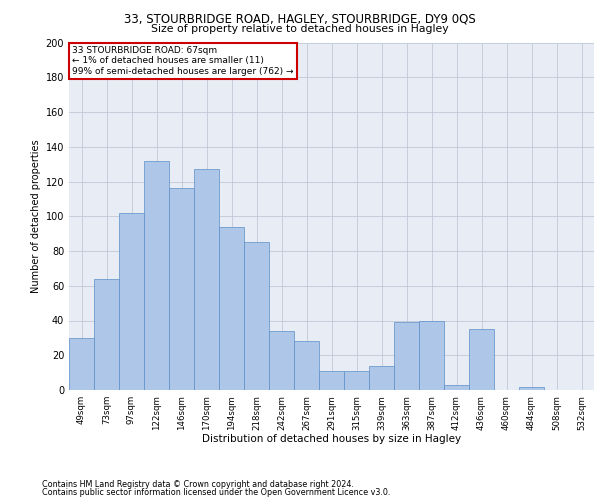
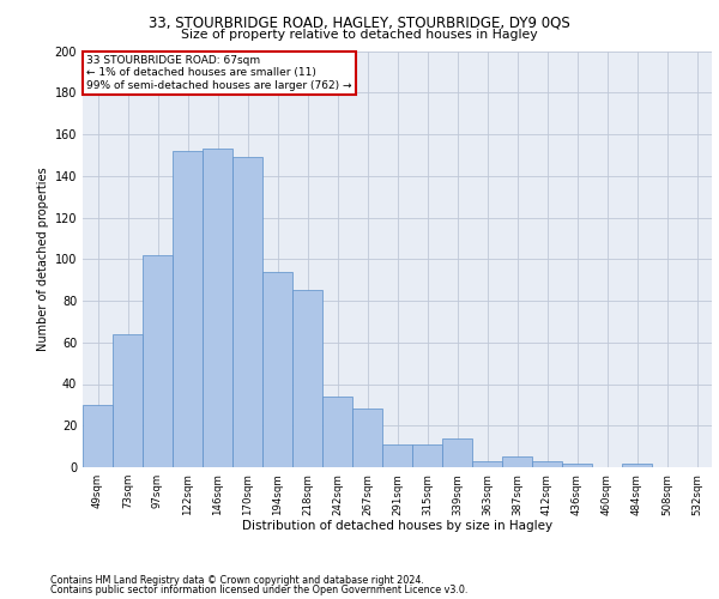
122sqm: 132 -> 152
146sqm: 116 -> 153
170sqm: 127 -> 149
363sqm: 39 -> 3
387sqm: 40 -> 5
436sqm: 35 -> 2
